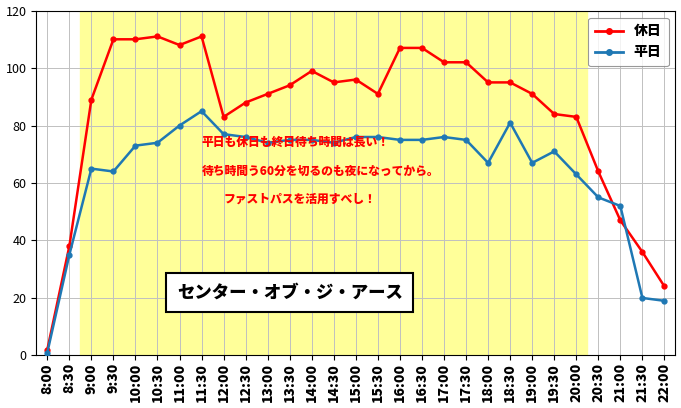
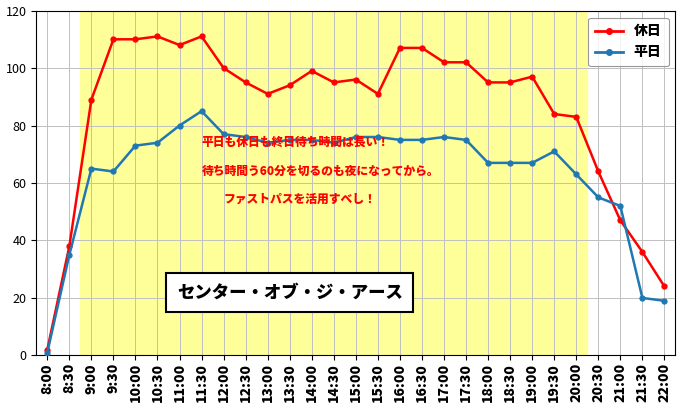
休日/12:00: 83 -> 100
休日/12:30: 88 -> 95
平日/18:30: 81 -> 67
休日/19:00: 91 -> 97
